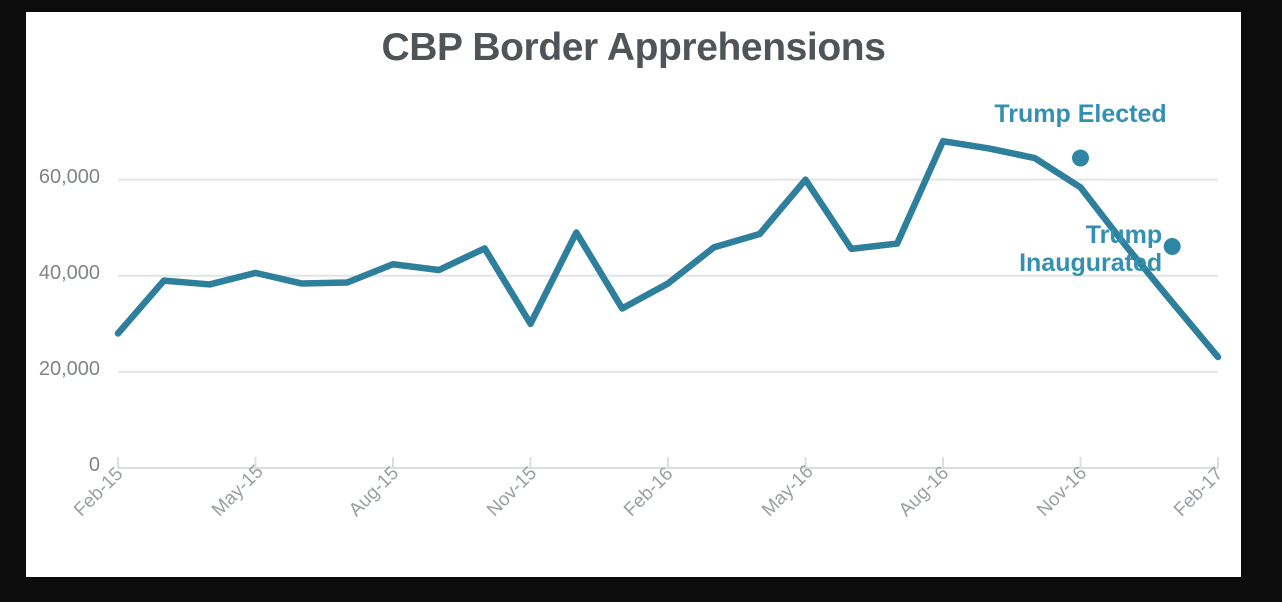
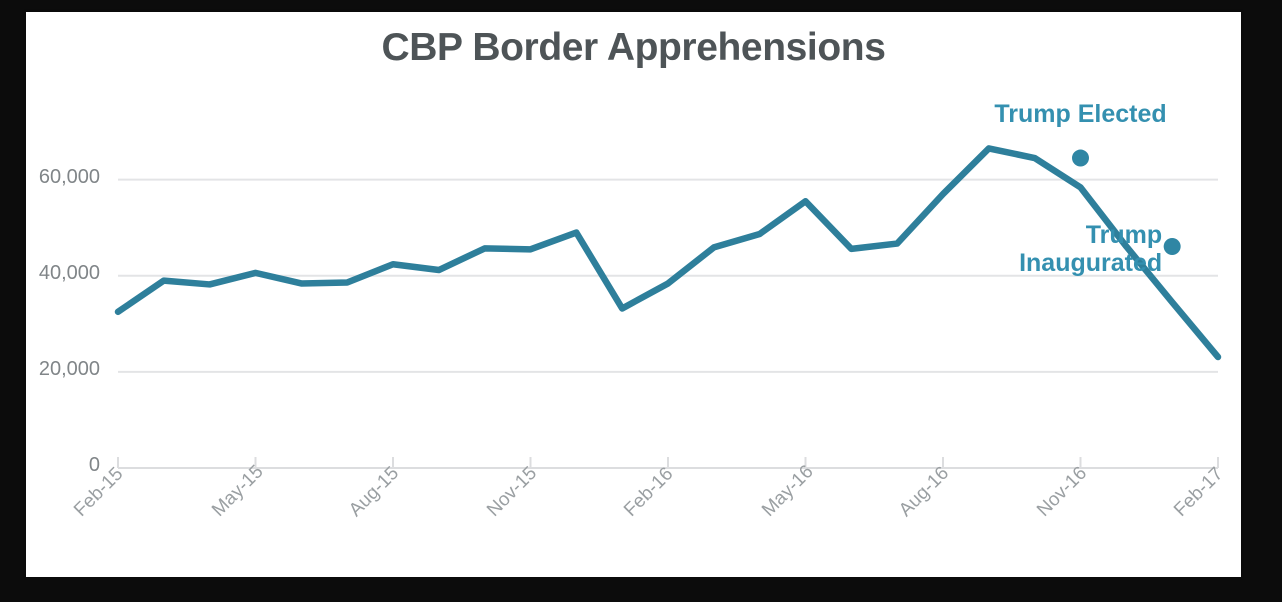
Feb-15: 28000 -> 32000
Nov-15: 30000 -> 46000
May-16: 60000 -> 56000
Aug-16: 68000 -> 57000
